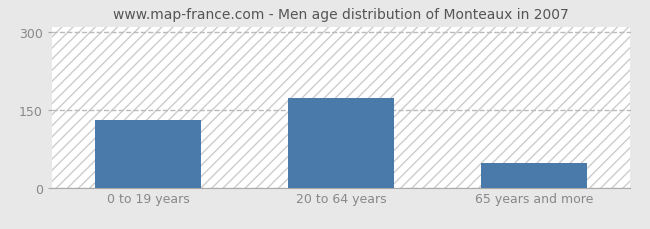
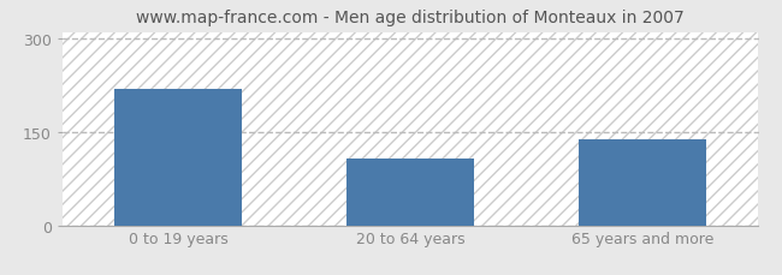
0 to 19 years: 130 -> 218
20 to 64 years: 172 -> 108
65 years and more: 48 -> 138
